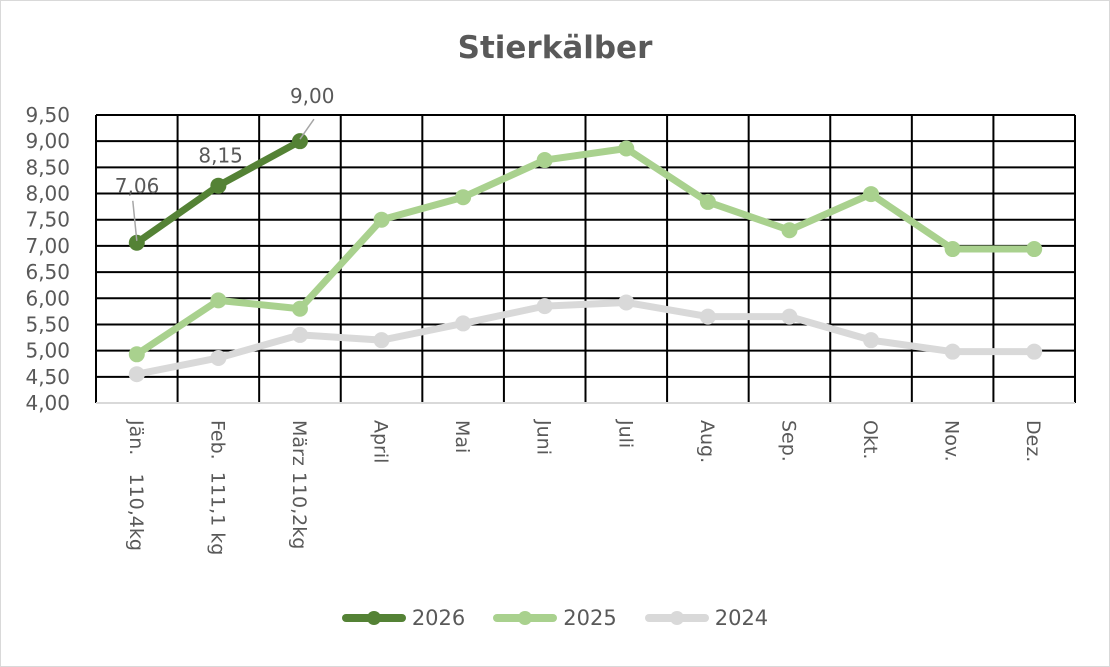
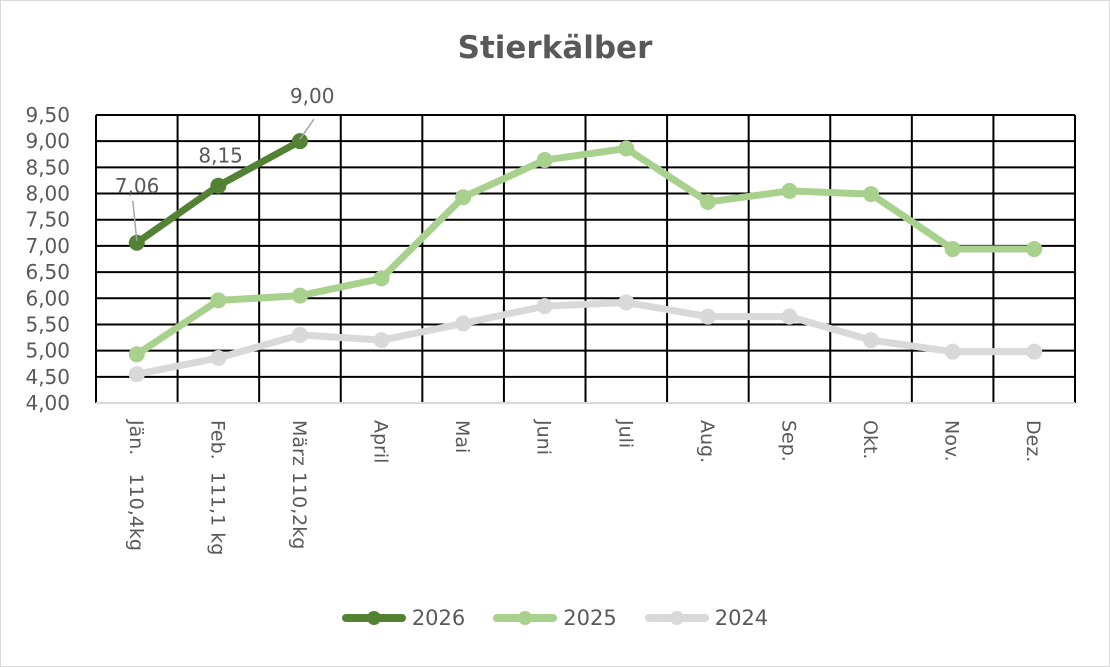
2025/März 110,2kg: 5,8 -> 6,0
2025/April: 7,5 -> 6,4
2025/Sep.: 7,3 -> 8,1
